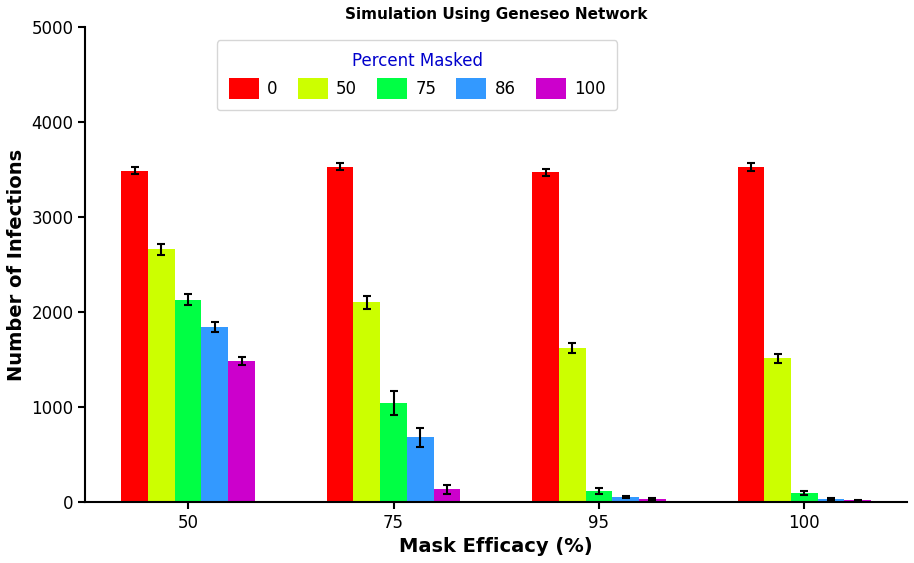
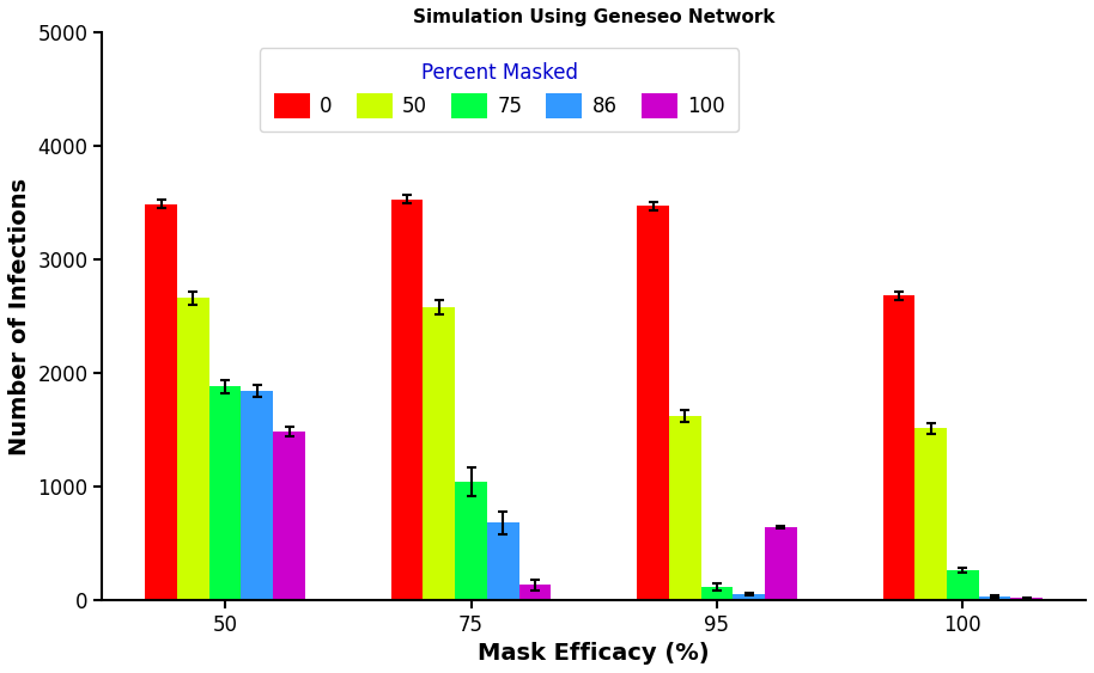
75/50: 2130 -> 1880
50/75: 2100 -> 2580
100/95: 20 -> 640
0/100: 3530 -> 2680
75/100: 90 -> 260
